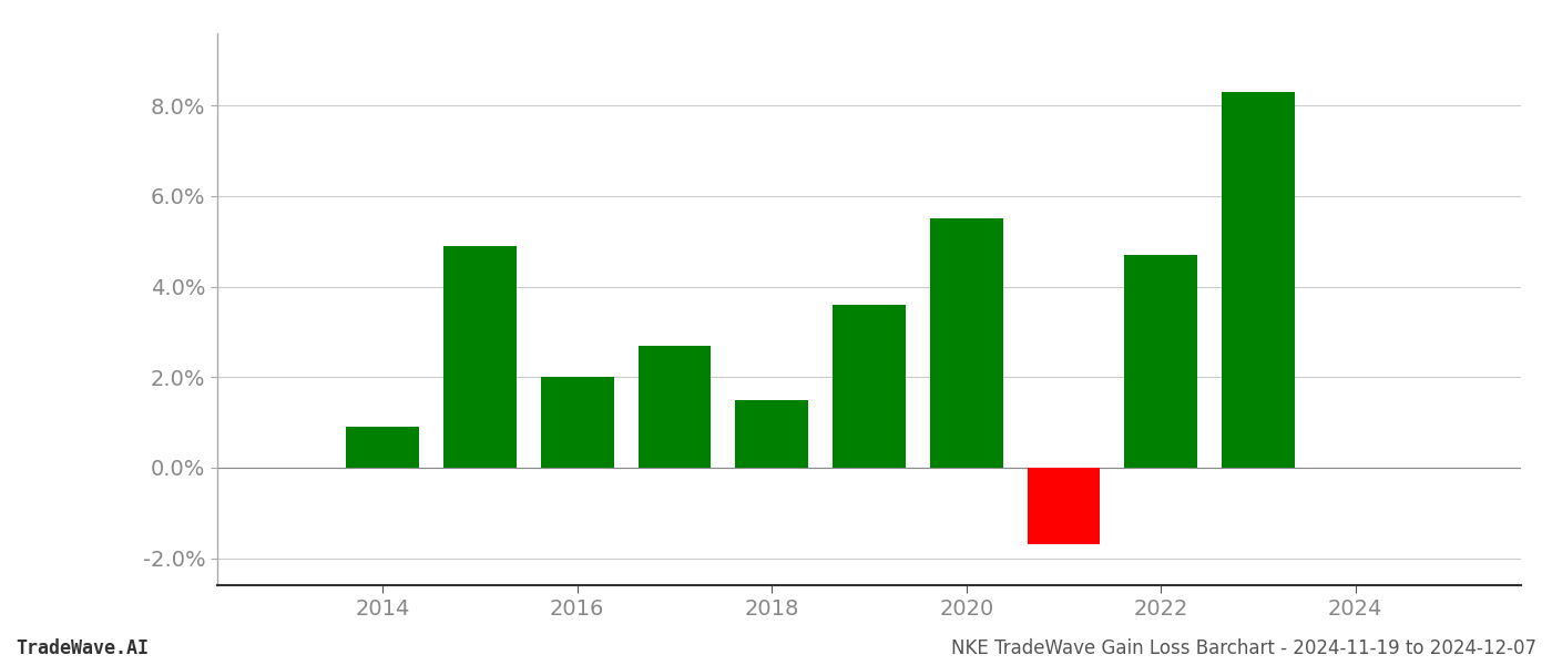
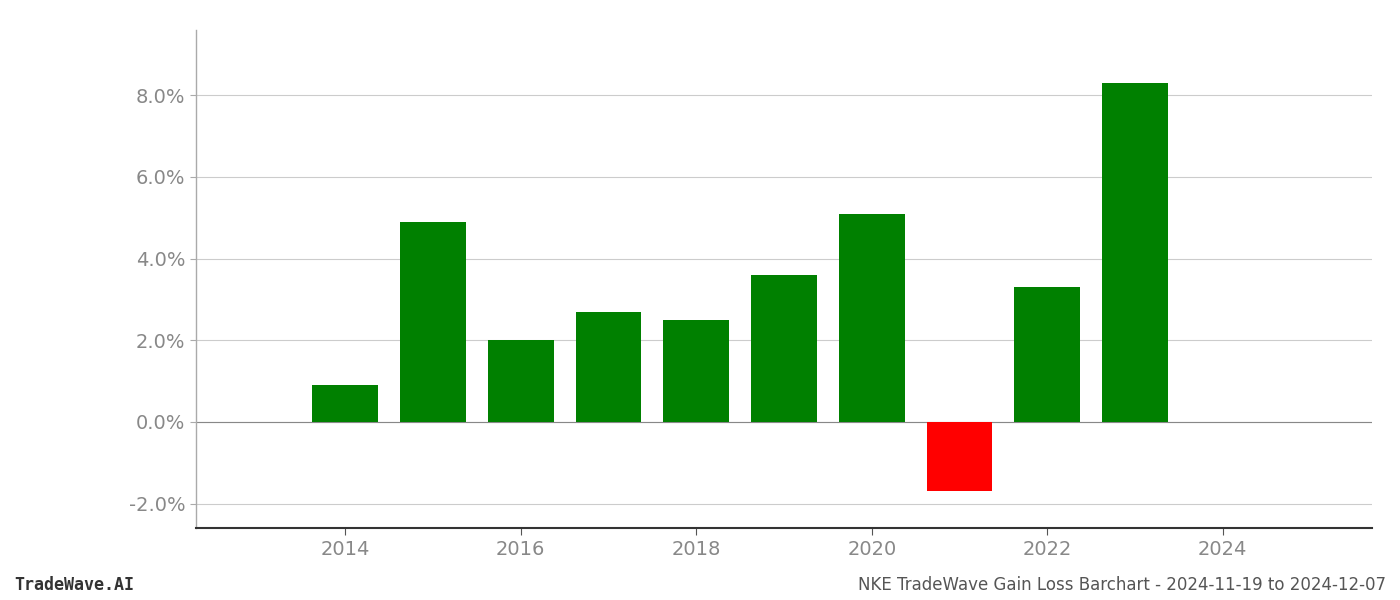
2018: 1.5% -> 2.5%
2020: 5.5% -> 5.1%
2022: 4.7% -> 3.3%
